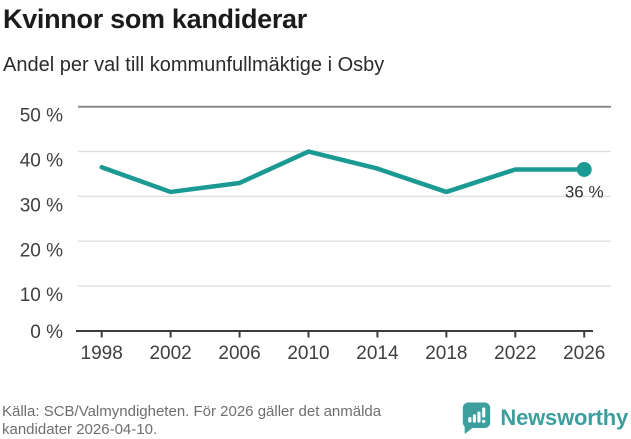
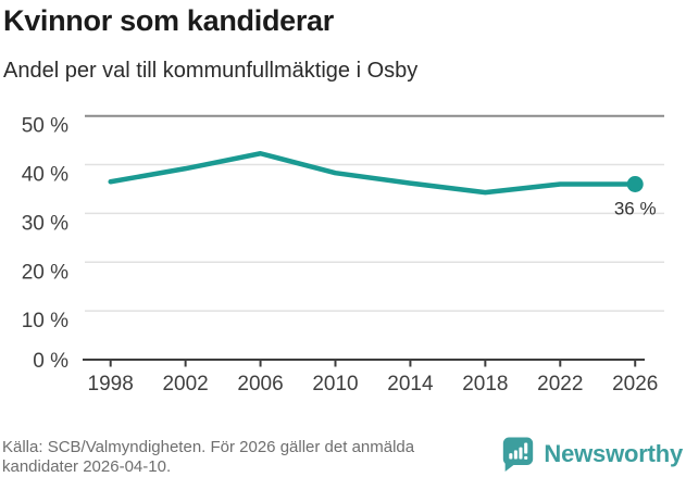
2002: 31% -> 39%
2006: 33% -> 42%
2010: 40% -> 38%
2018: 31% -> 34%
